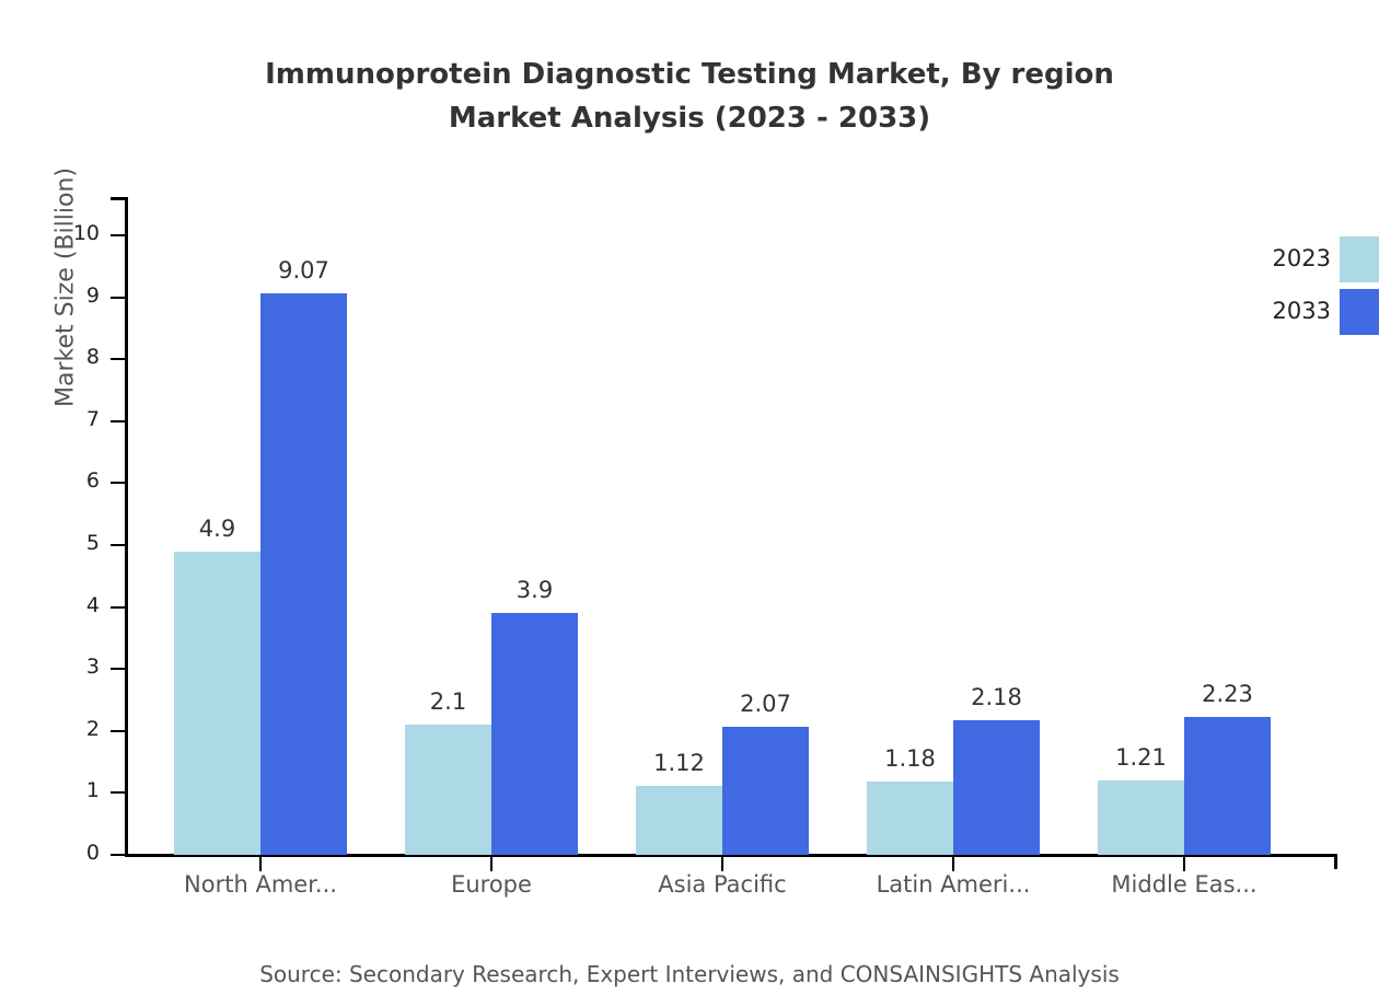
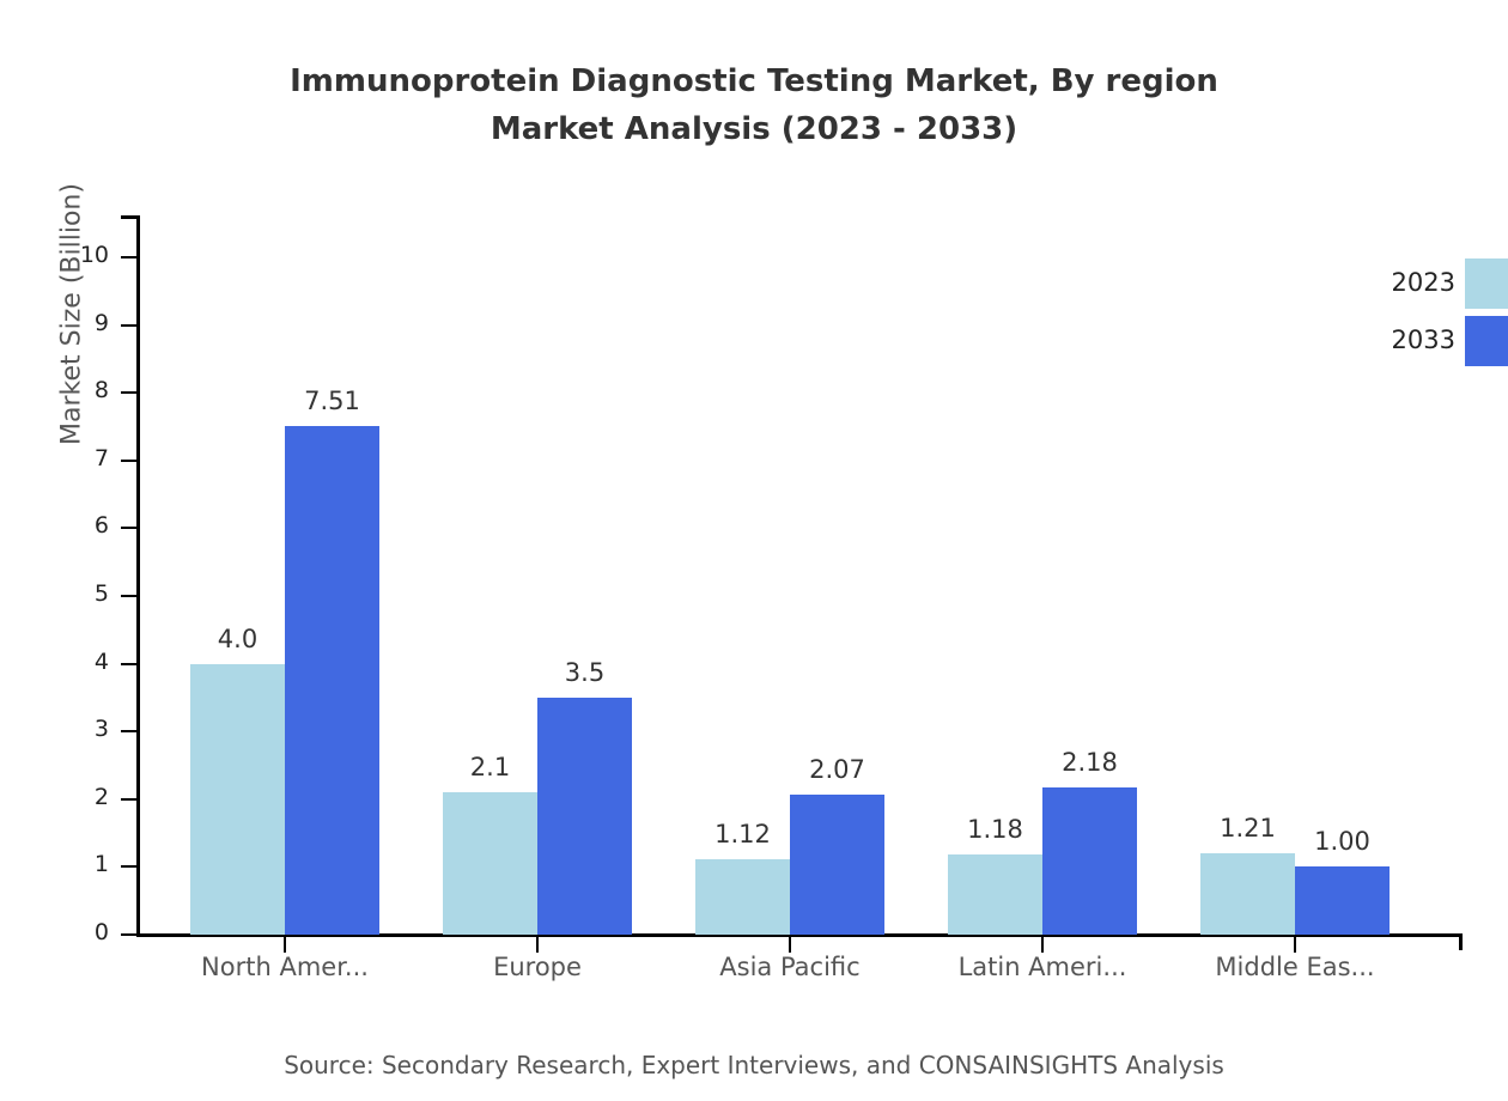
2023/North Amer...: 4.9 -> 4.0
2033/North Amer...: 9.07 -> 7.51
2033/Europe: 3.9 -> 3.5
2033/Middle Eas...: 2.23 -> 1.00
